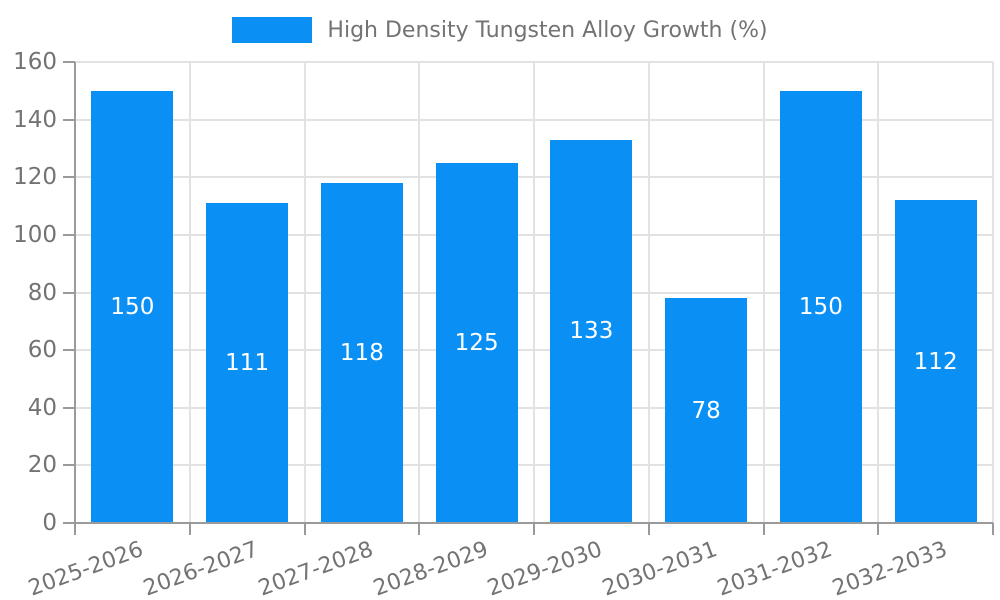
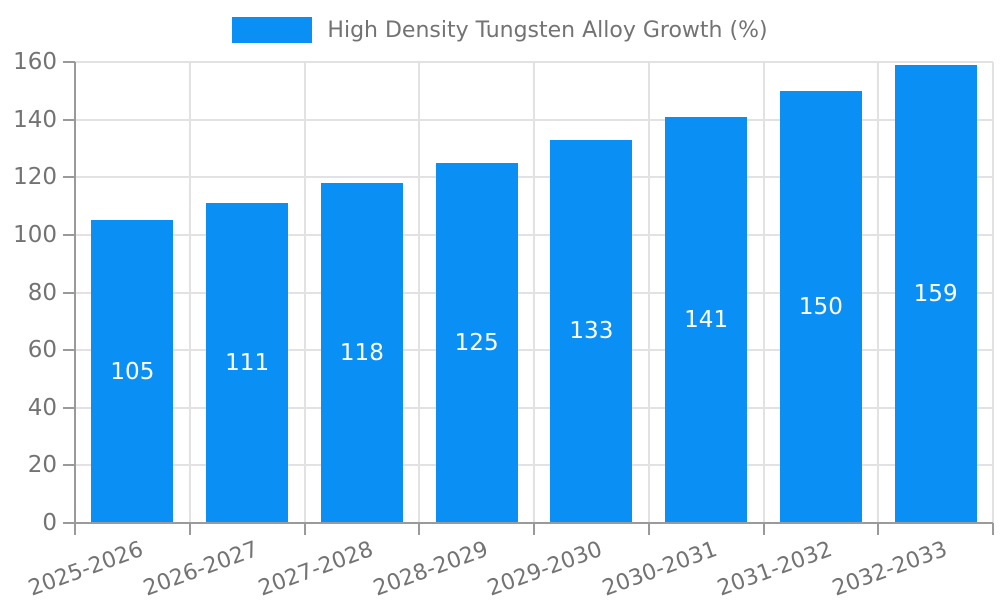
2025-2026: 150 -> 105
2030-2031: 78 -> 141
2032-2033: 112 -> 159
